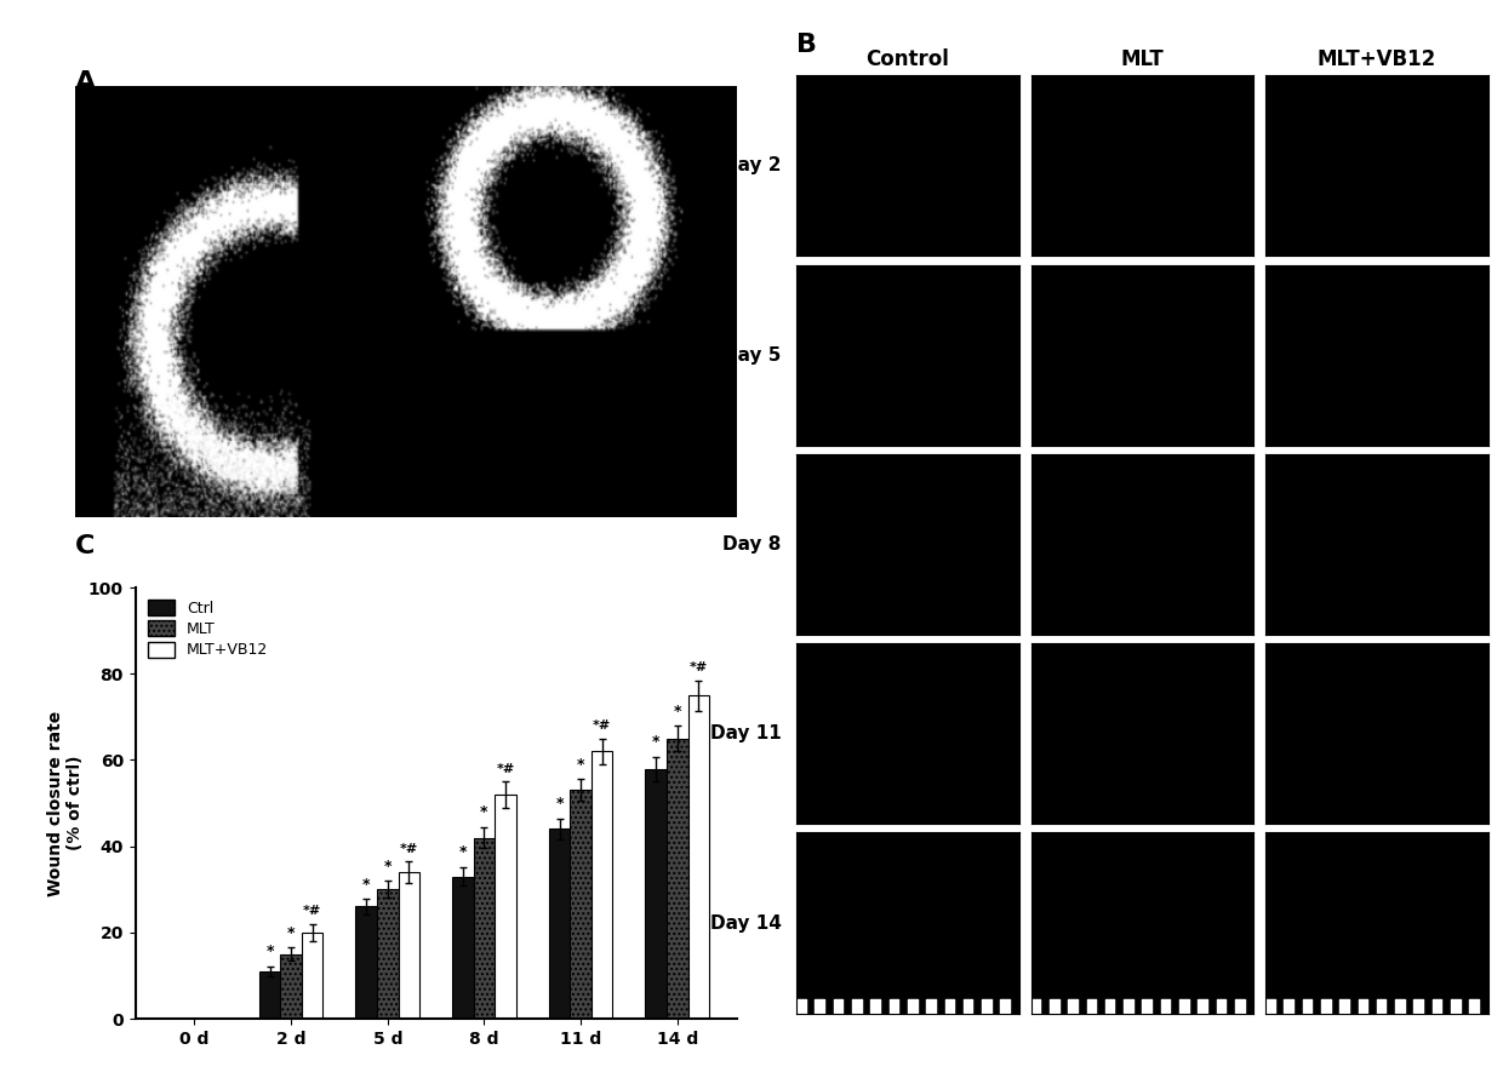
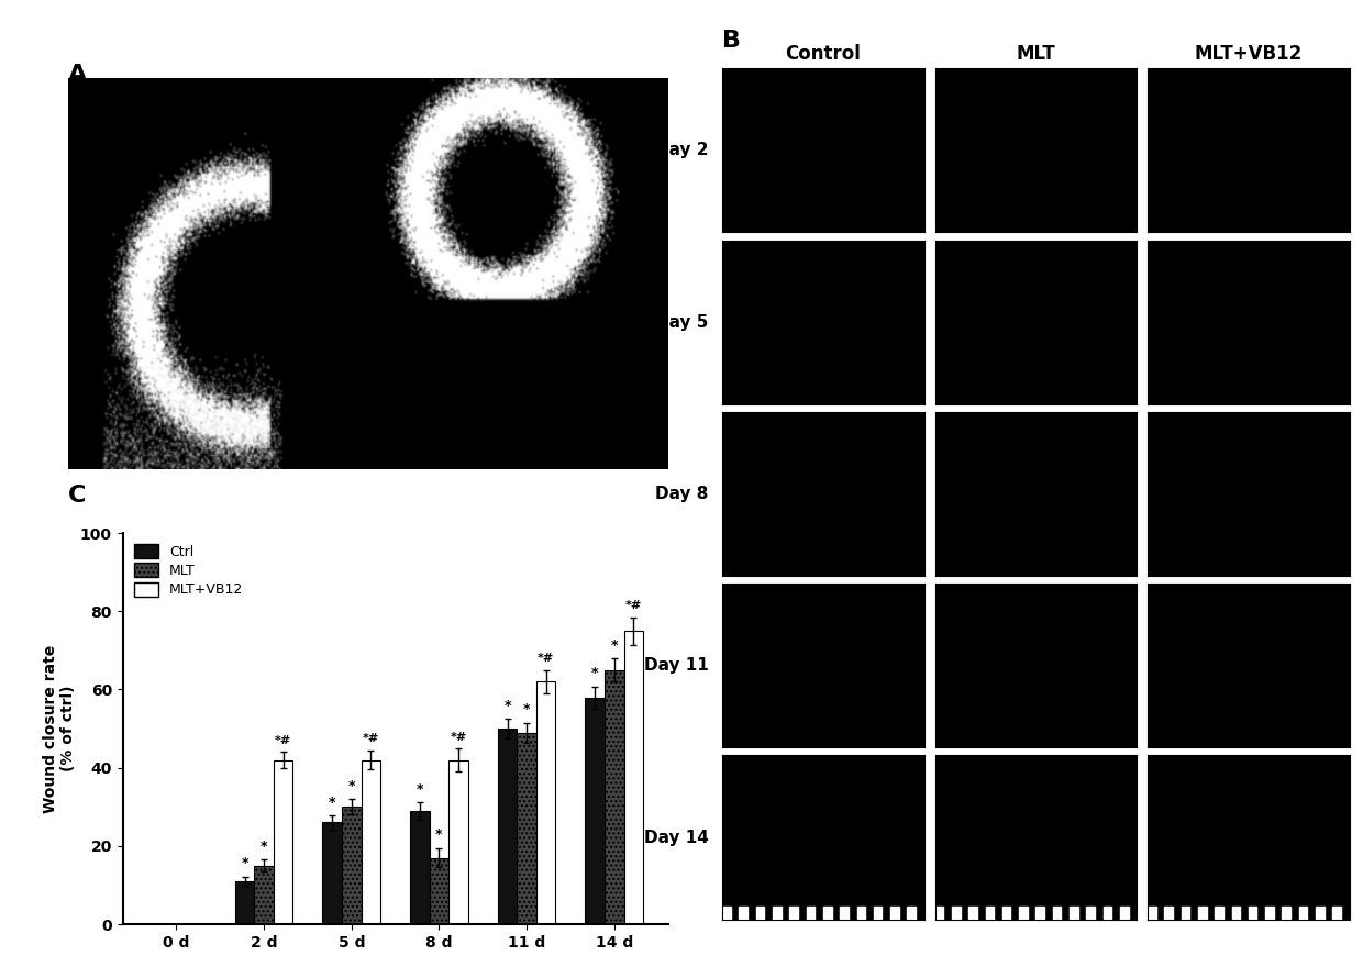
MLT+VB12/2 d: 20 -> 42
MLT+VB12/5 d: 34 -> 42
Ctrl/8 d: 33 -> 29
MLT/8 d: 42 -> 17
MLT+VB12/8 d: 52 -> 42
Ctrl/11 d: 44 -> 50
MLT/11 d: 53 -> 49
